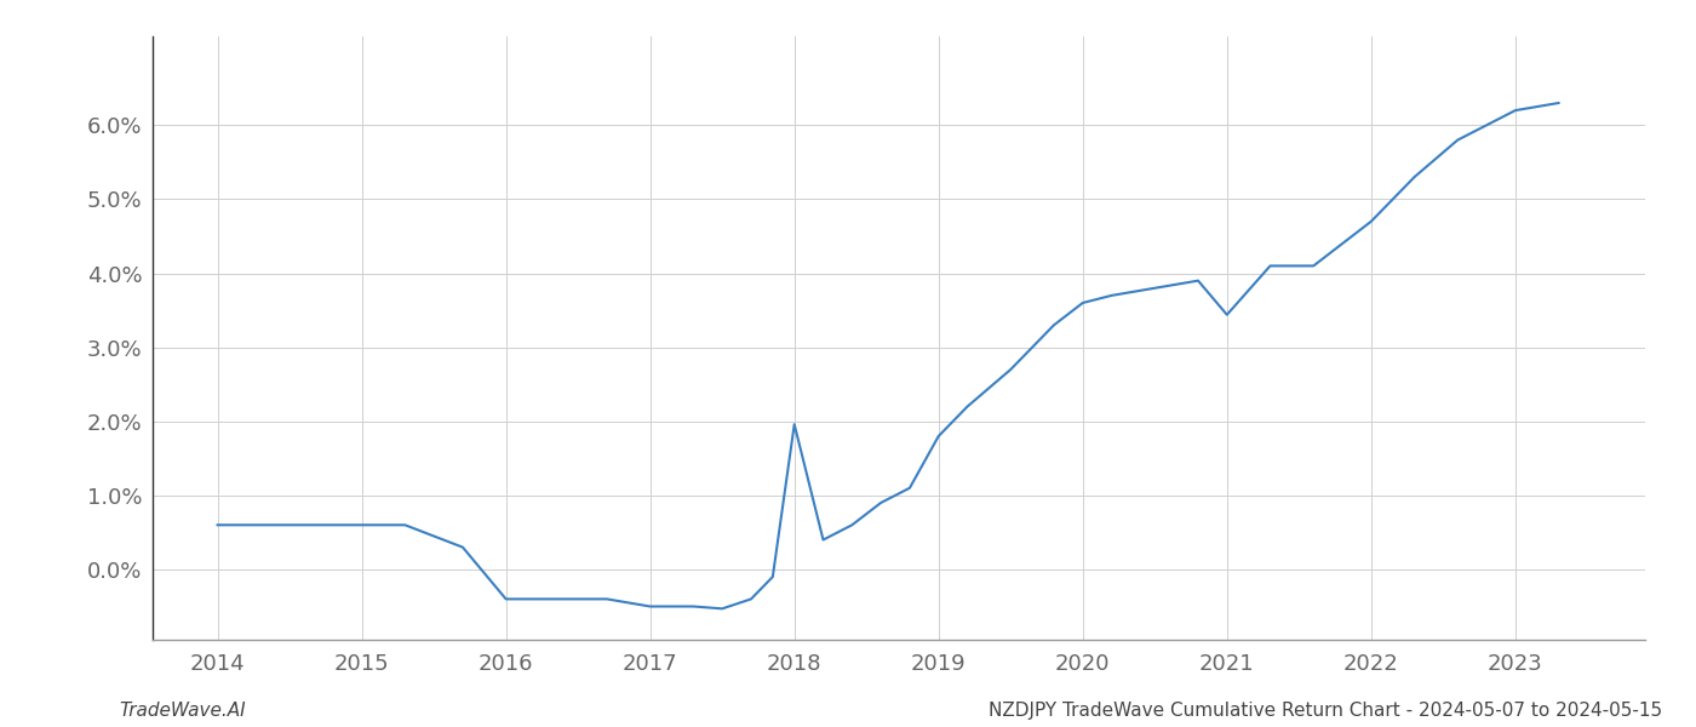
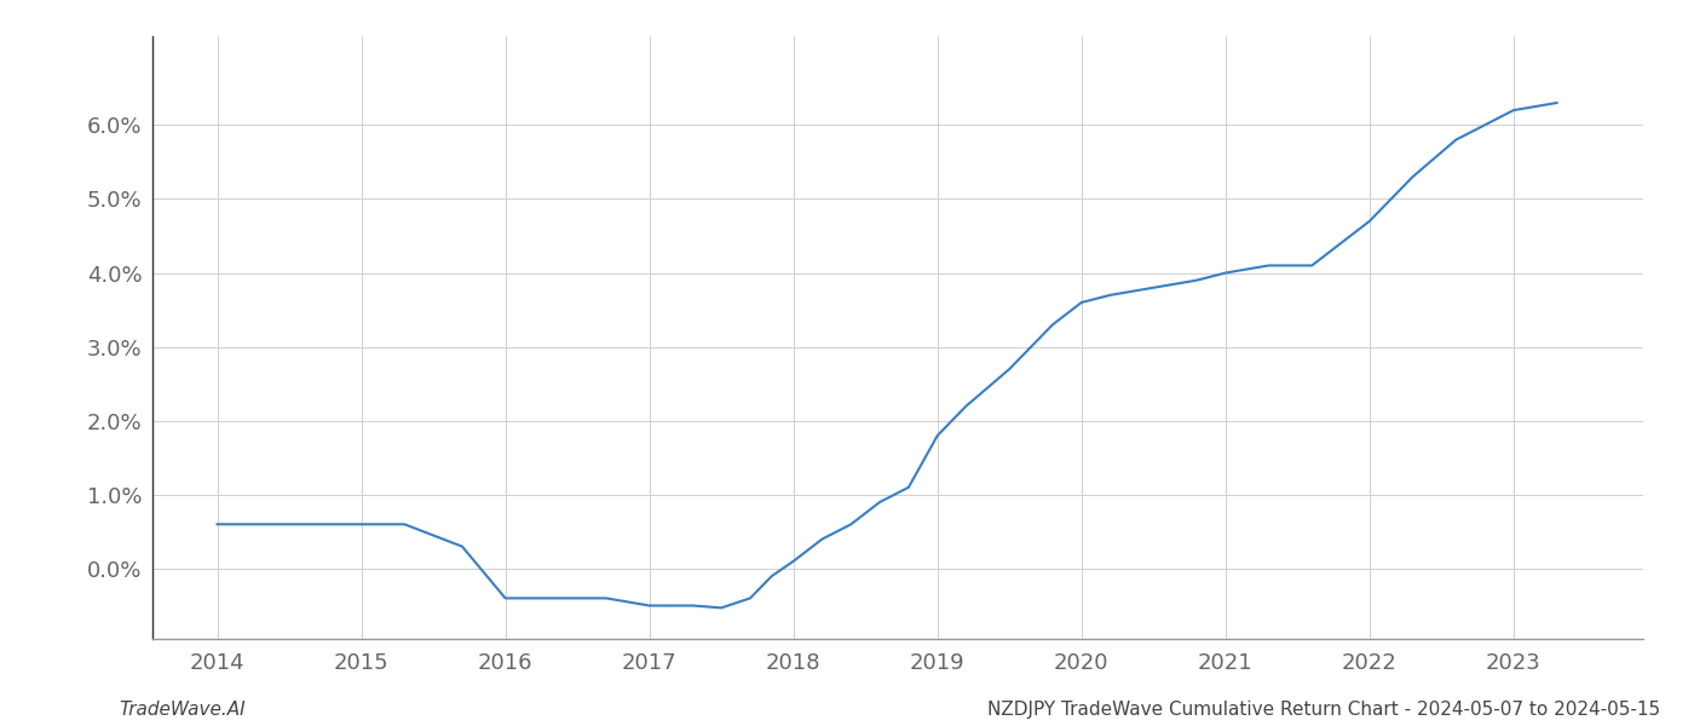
2018: 1.96% -> 0.10%
2021: 3.44% -> 4.00%
